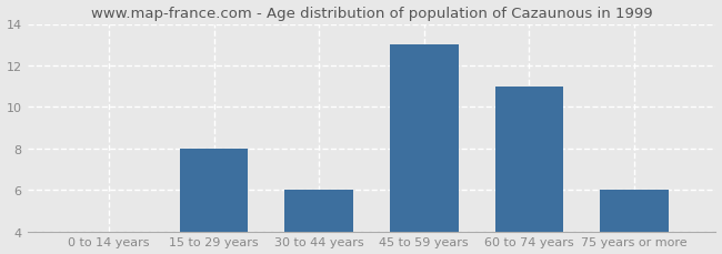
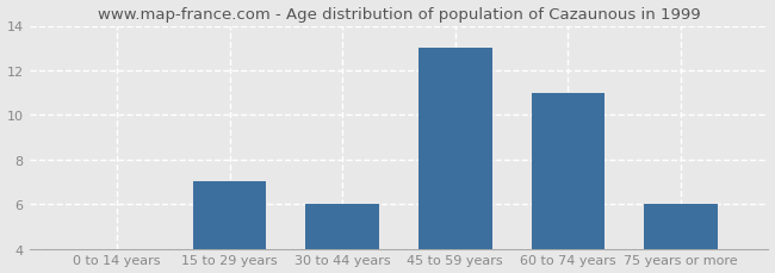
15 to 29 years: 8.0 -> 7.0
